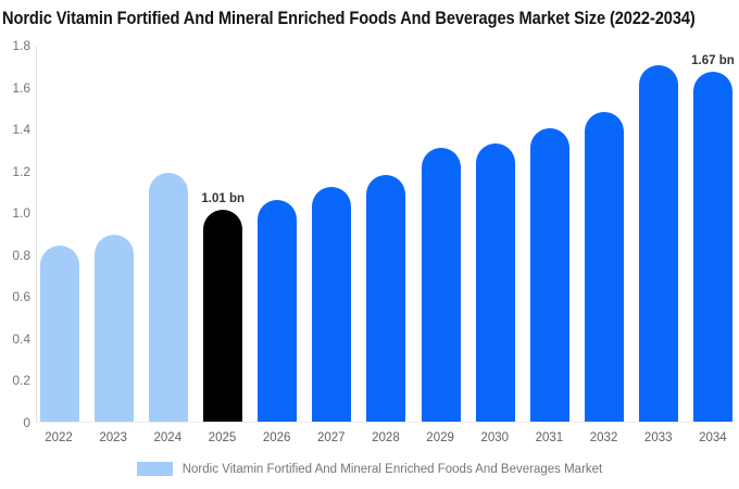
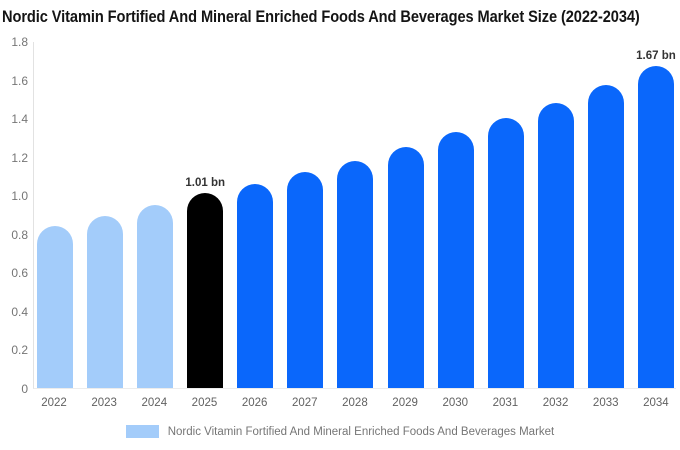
2024: 1.19 -> 0.95
2029: 1.31 -> 1.25
2033: 1.70 -> 1.57
